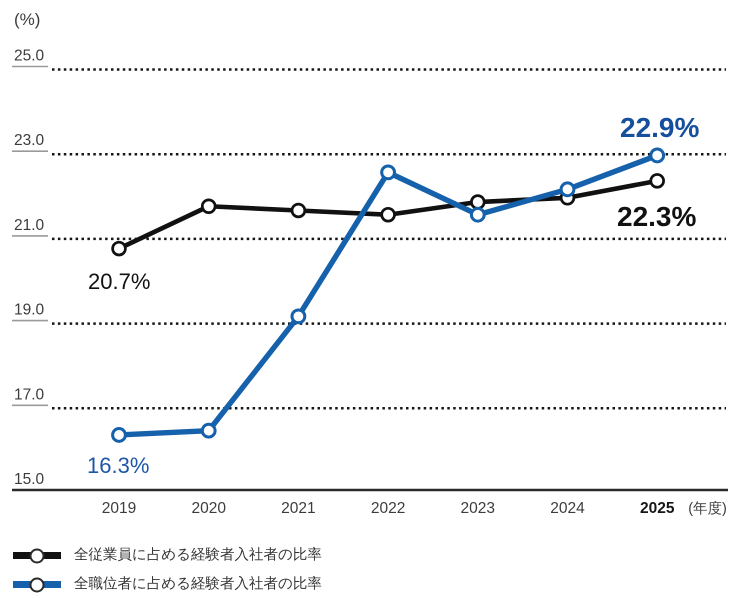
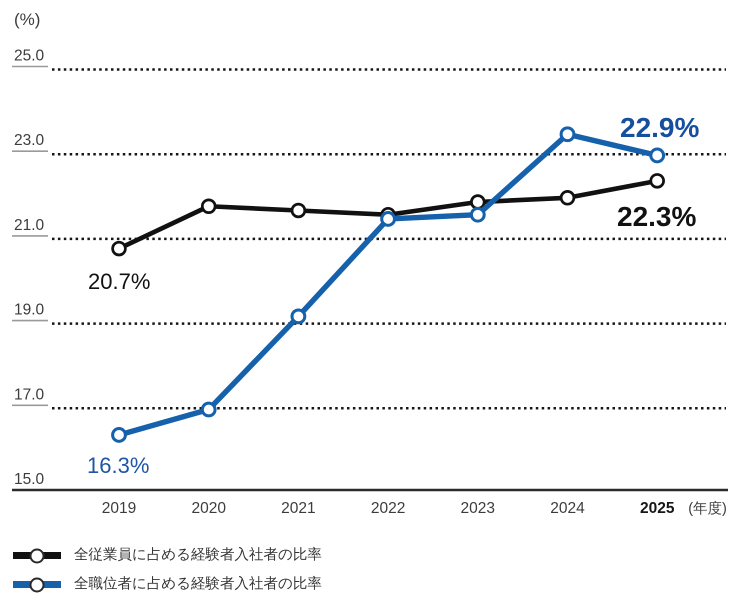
全職位者に占める経験者入社者の比率/2020: 16.4 -> 16.9
全職位者に占める経験者入社者の比率/2022: 22.5 -> 21.4
全職位者に占める経験者入社者の比率/2024: 22.1 -> 23.4
